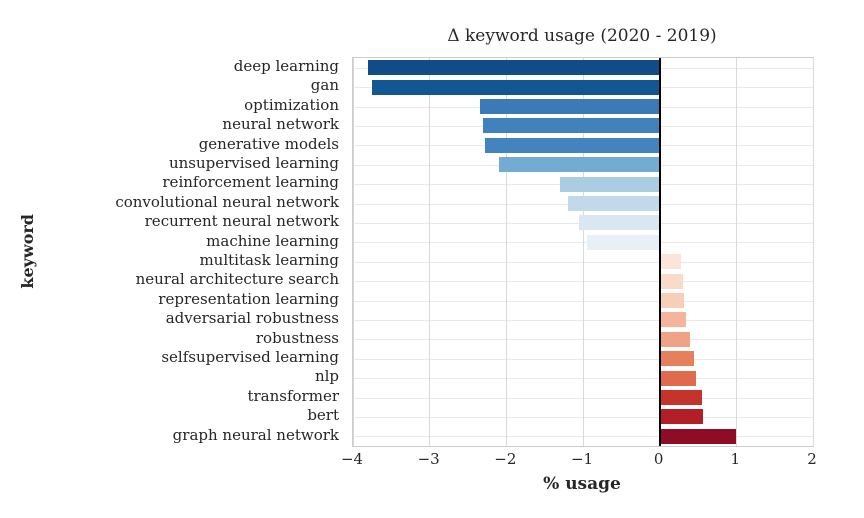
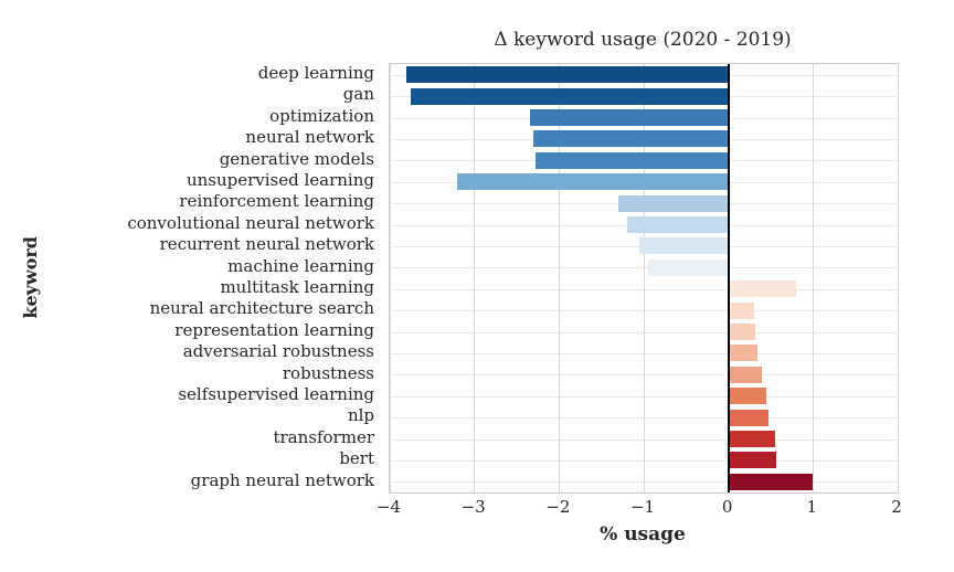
unsupervised learning: -2.1 -> -3.2
multitask learning: 0.3 -> 0.8
